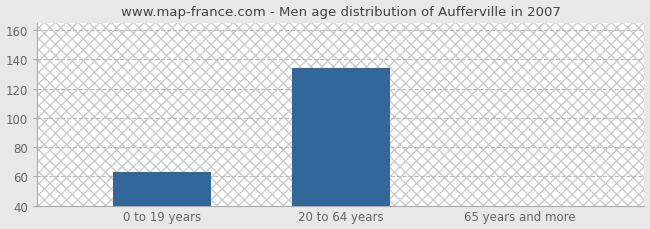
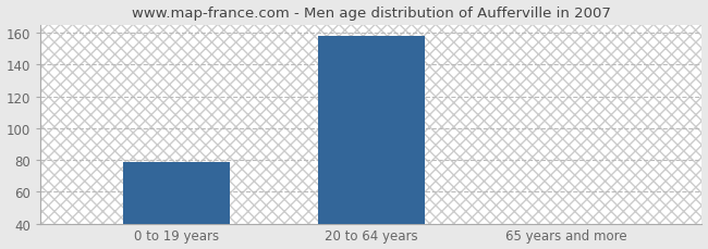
0 to 19 years: 63 -> 79
20 to 64 years: 134 -> 158
